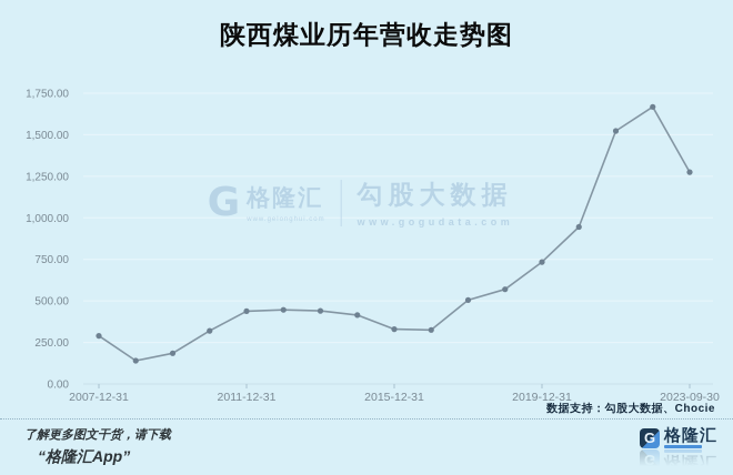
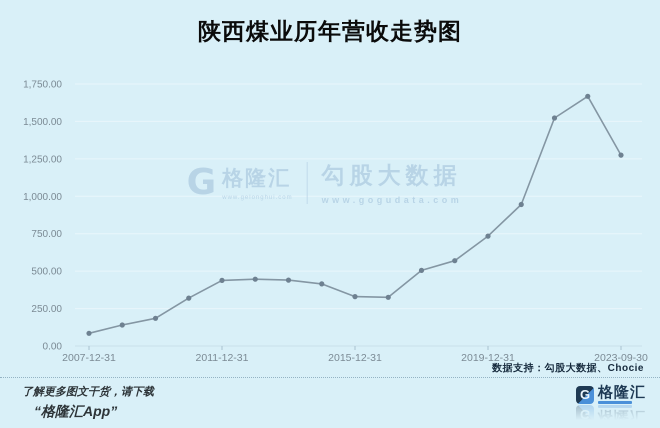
2007-12-31: 290 -> 80
